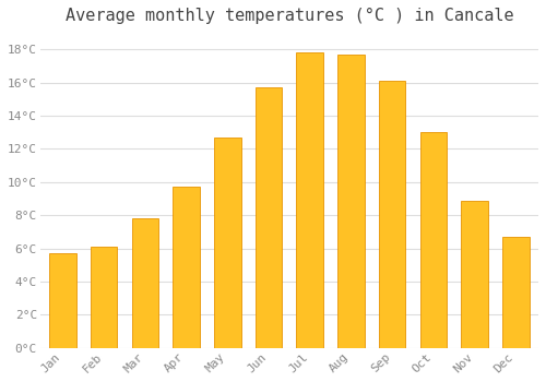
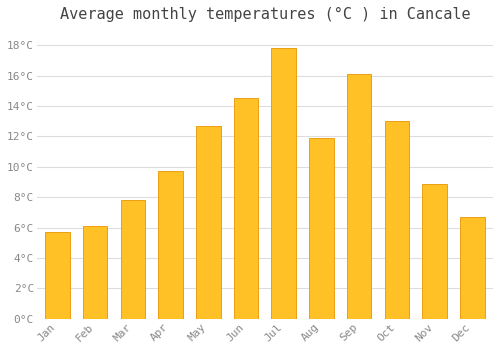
Jun: 15.7°C -> 14.5°C
Aug: 17.7°C -> 11.9°C
